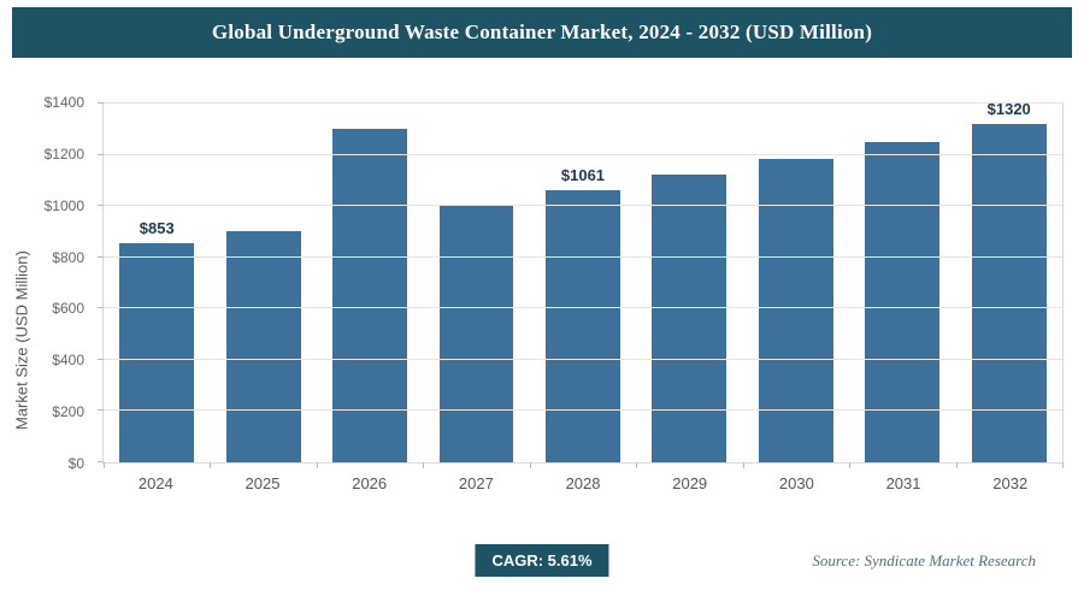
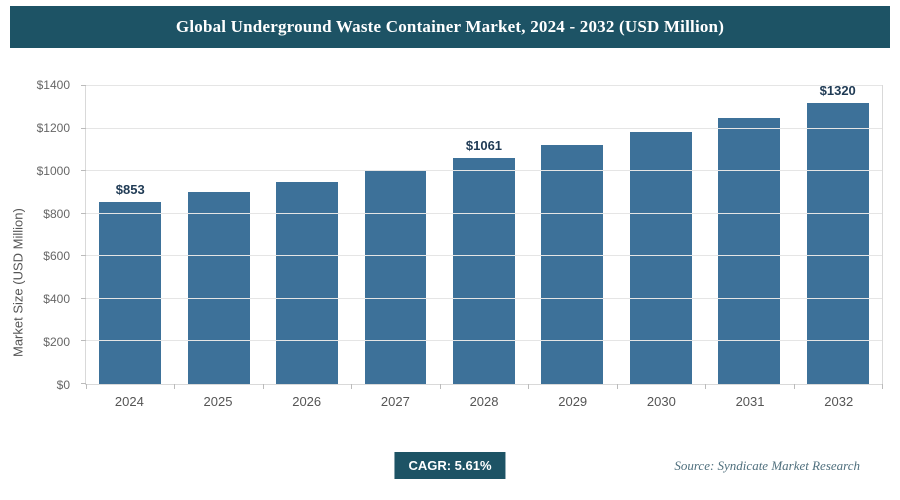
2026: $1300 -> $950
